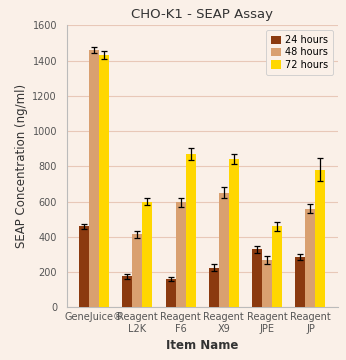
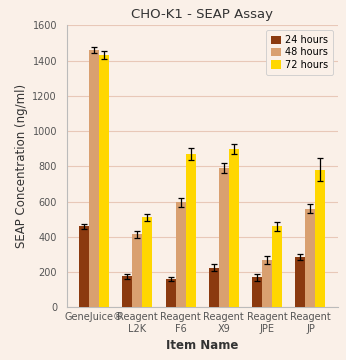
72 hours/Reagent L2K: 600 -> 510
48 hours/Reagent X9: 650 -> 790
72 hours/Reagent X9: 840 -> 900
24 hours/Reagent JPE: 330 -> 170
